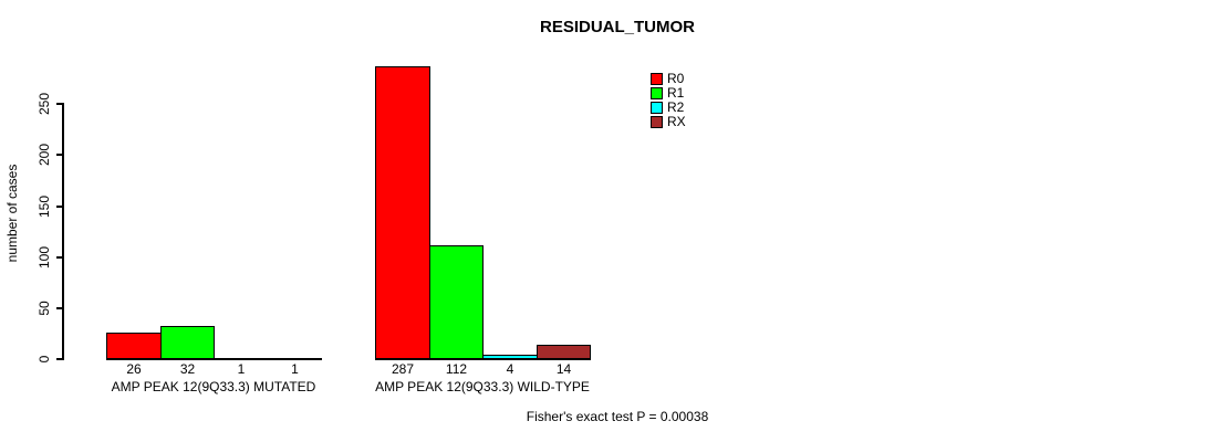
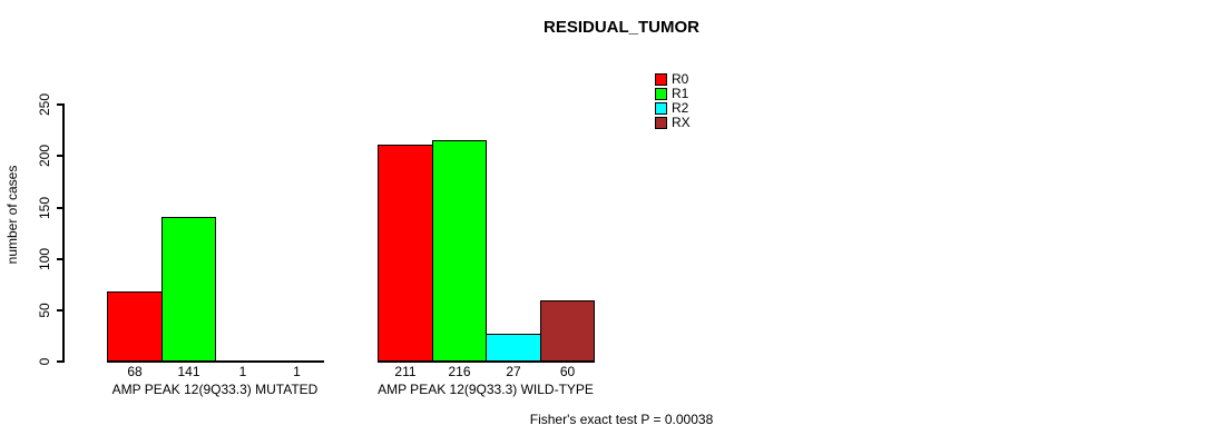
R0/AMP PEAK 12(9Q33.3) MUTATED: 26 -> 68
R1/AMP PEAK 12(9Q33.3) MUTATED: 32 -> 141
R0/AMP PEAK 12(9Q33.3) WILD-TYPE: 287 -> 211
R1/AMP PEAK 12(9Q33.3) WILD-TYPE: 112 -> 216
R2/AMP PEAK 12(9Q33.3) WILD-TYPE: 4 -> 27
RX/AMP PEAK 12(9Q33.3) WILD-TYPE: 14 -> 60
